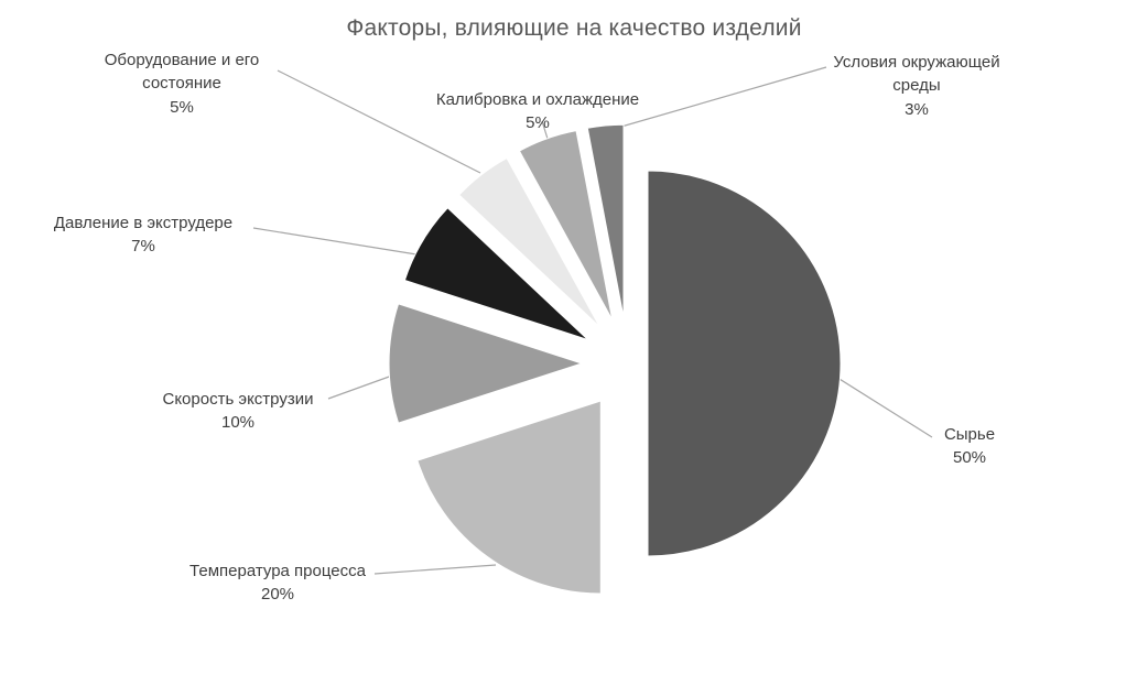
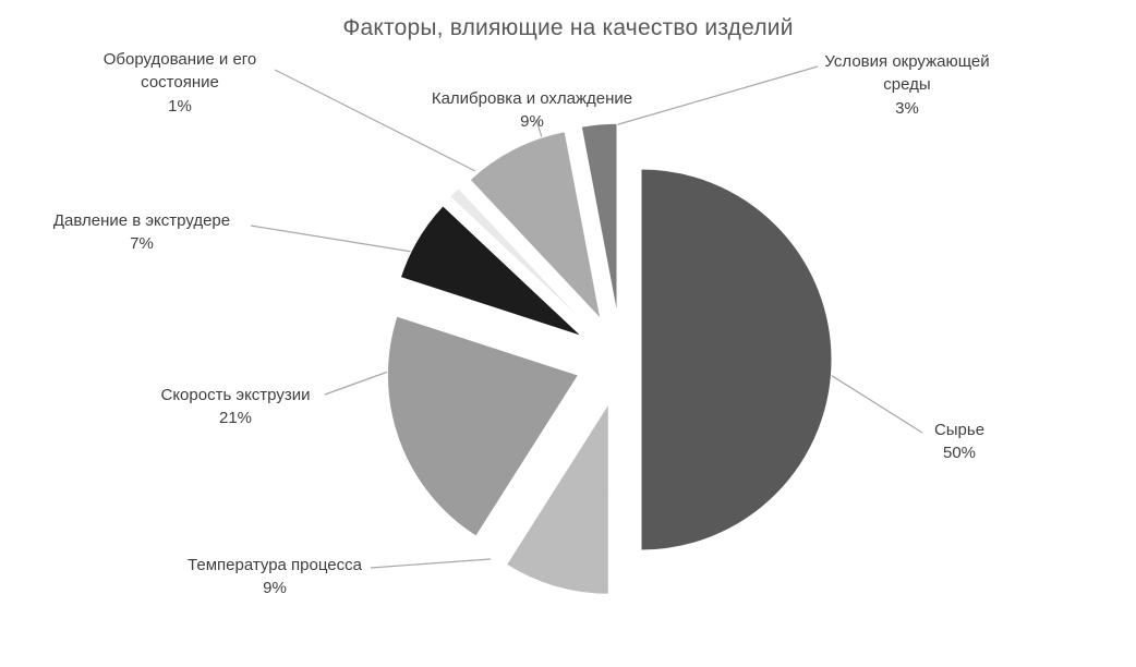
Температура процесса: 20% -> 9%
Скорость экструзии: 10% -> 21%
Оборудование и его состояние: 5% -> 1%
Калибровка и охлаждение: 5% -> 9%
